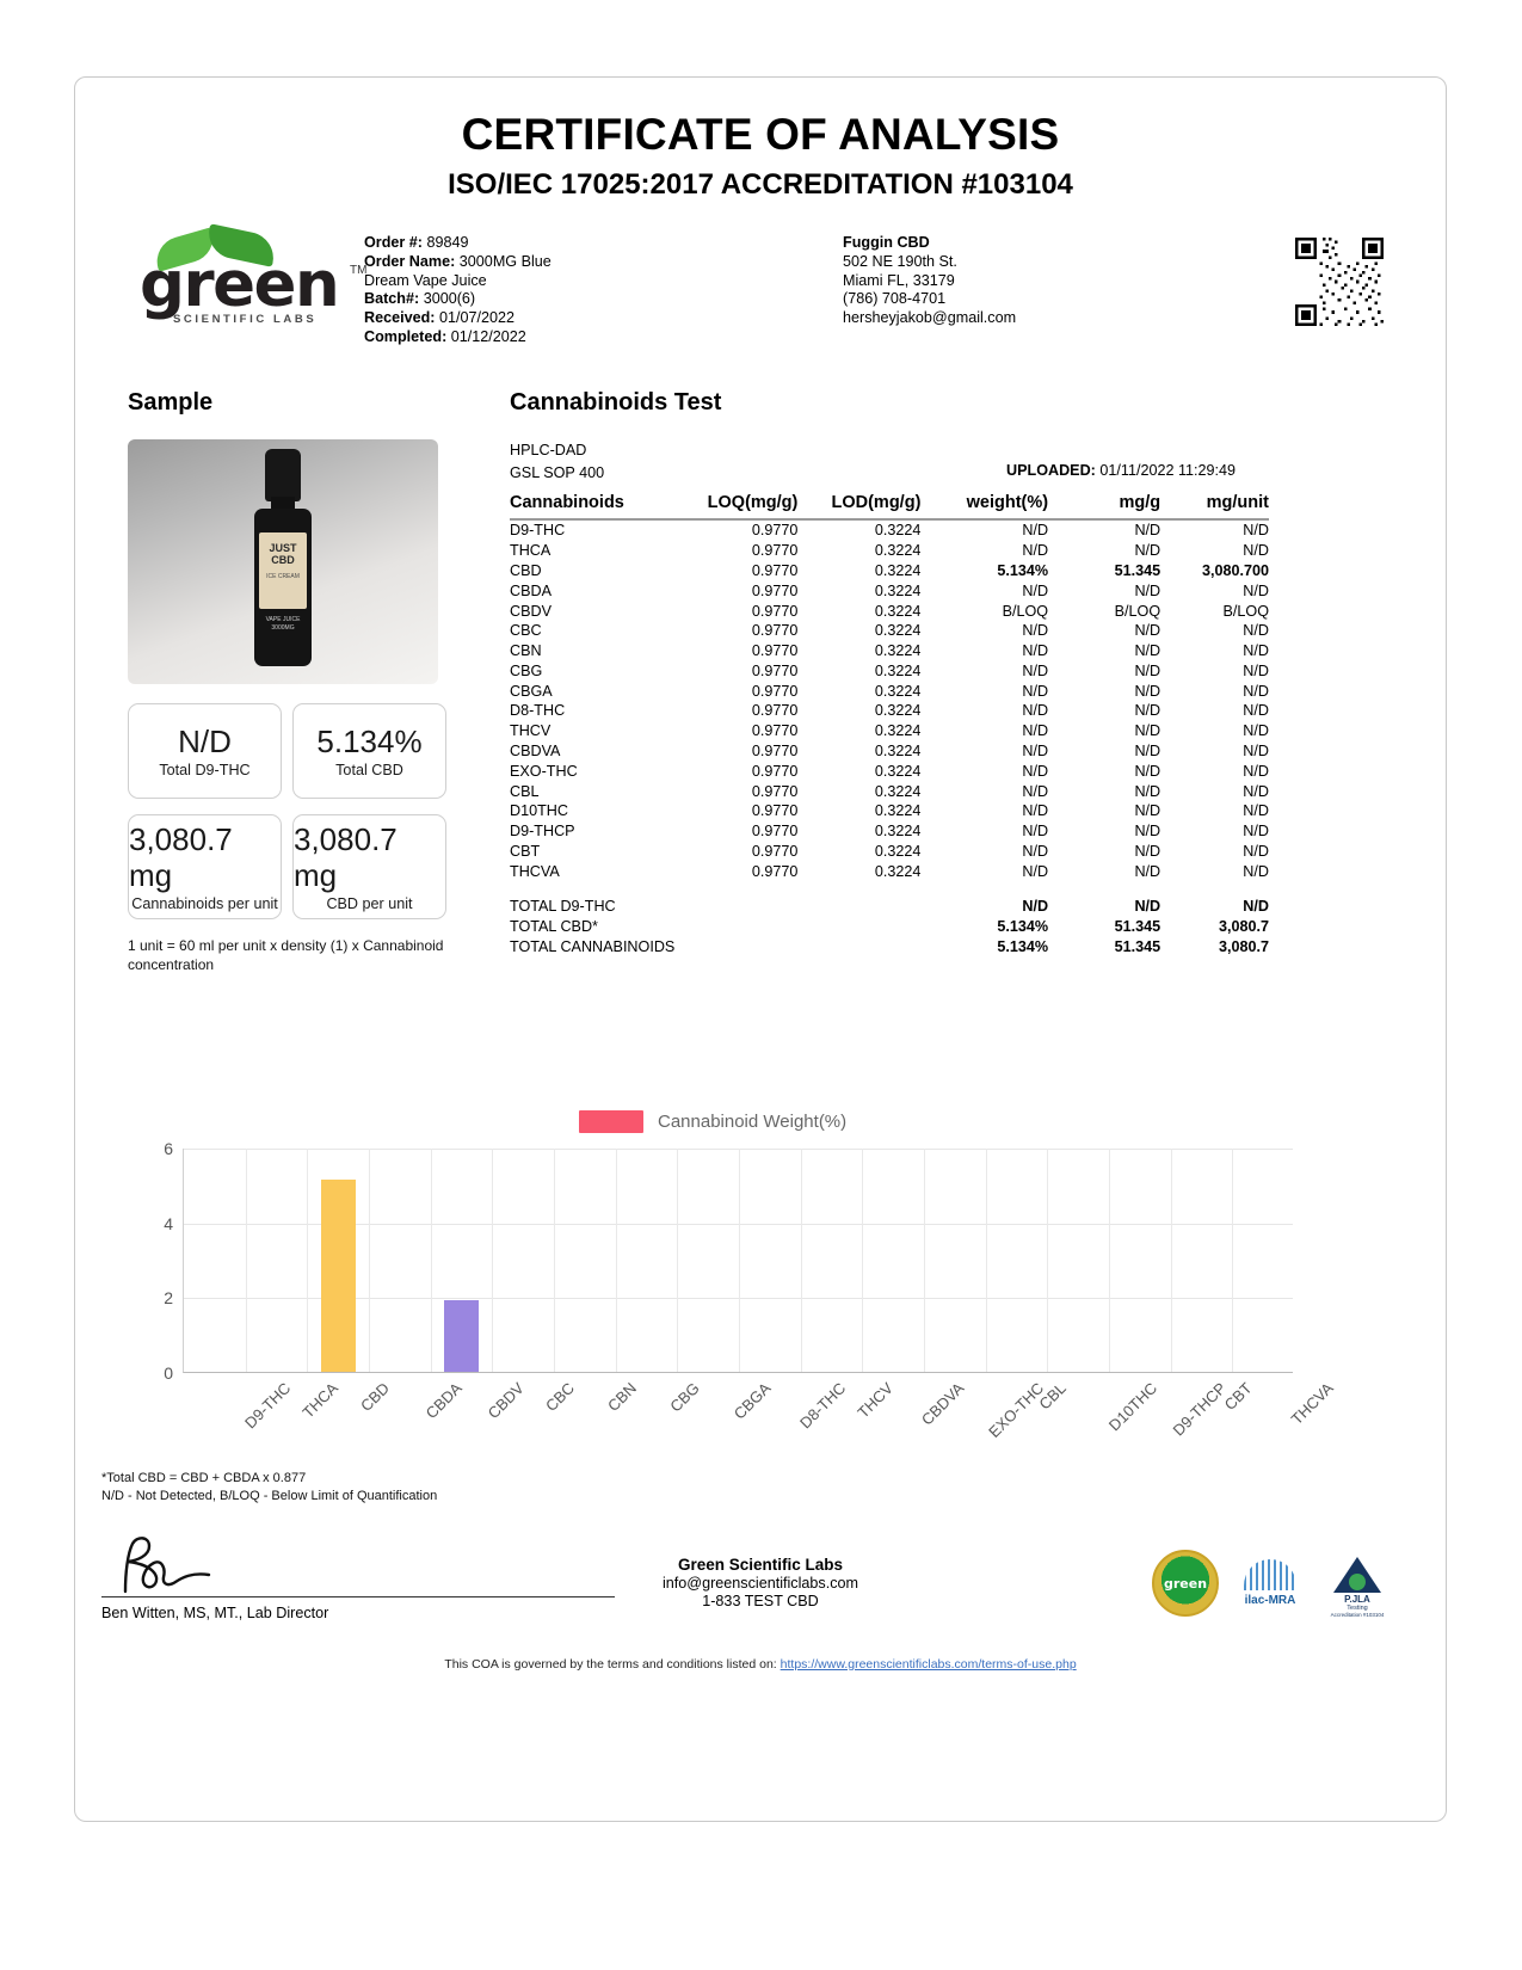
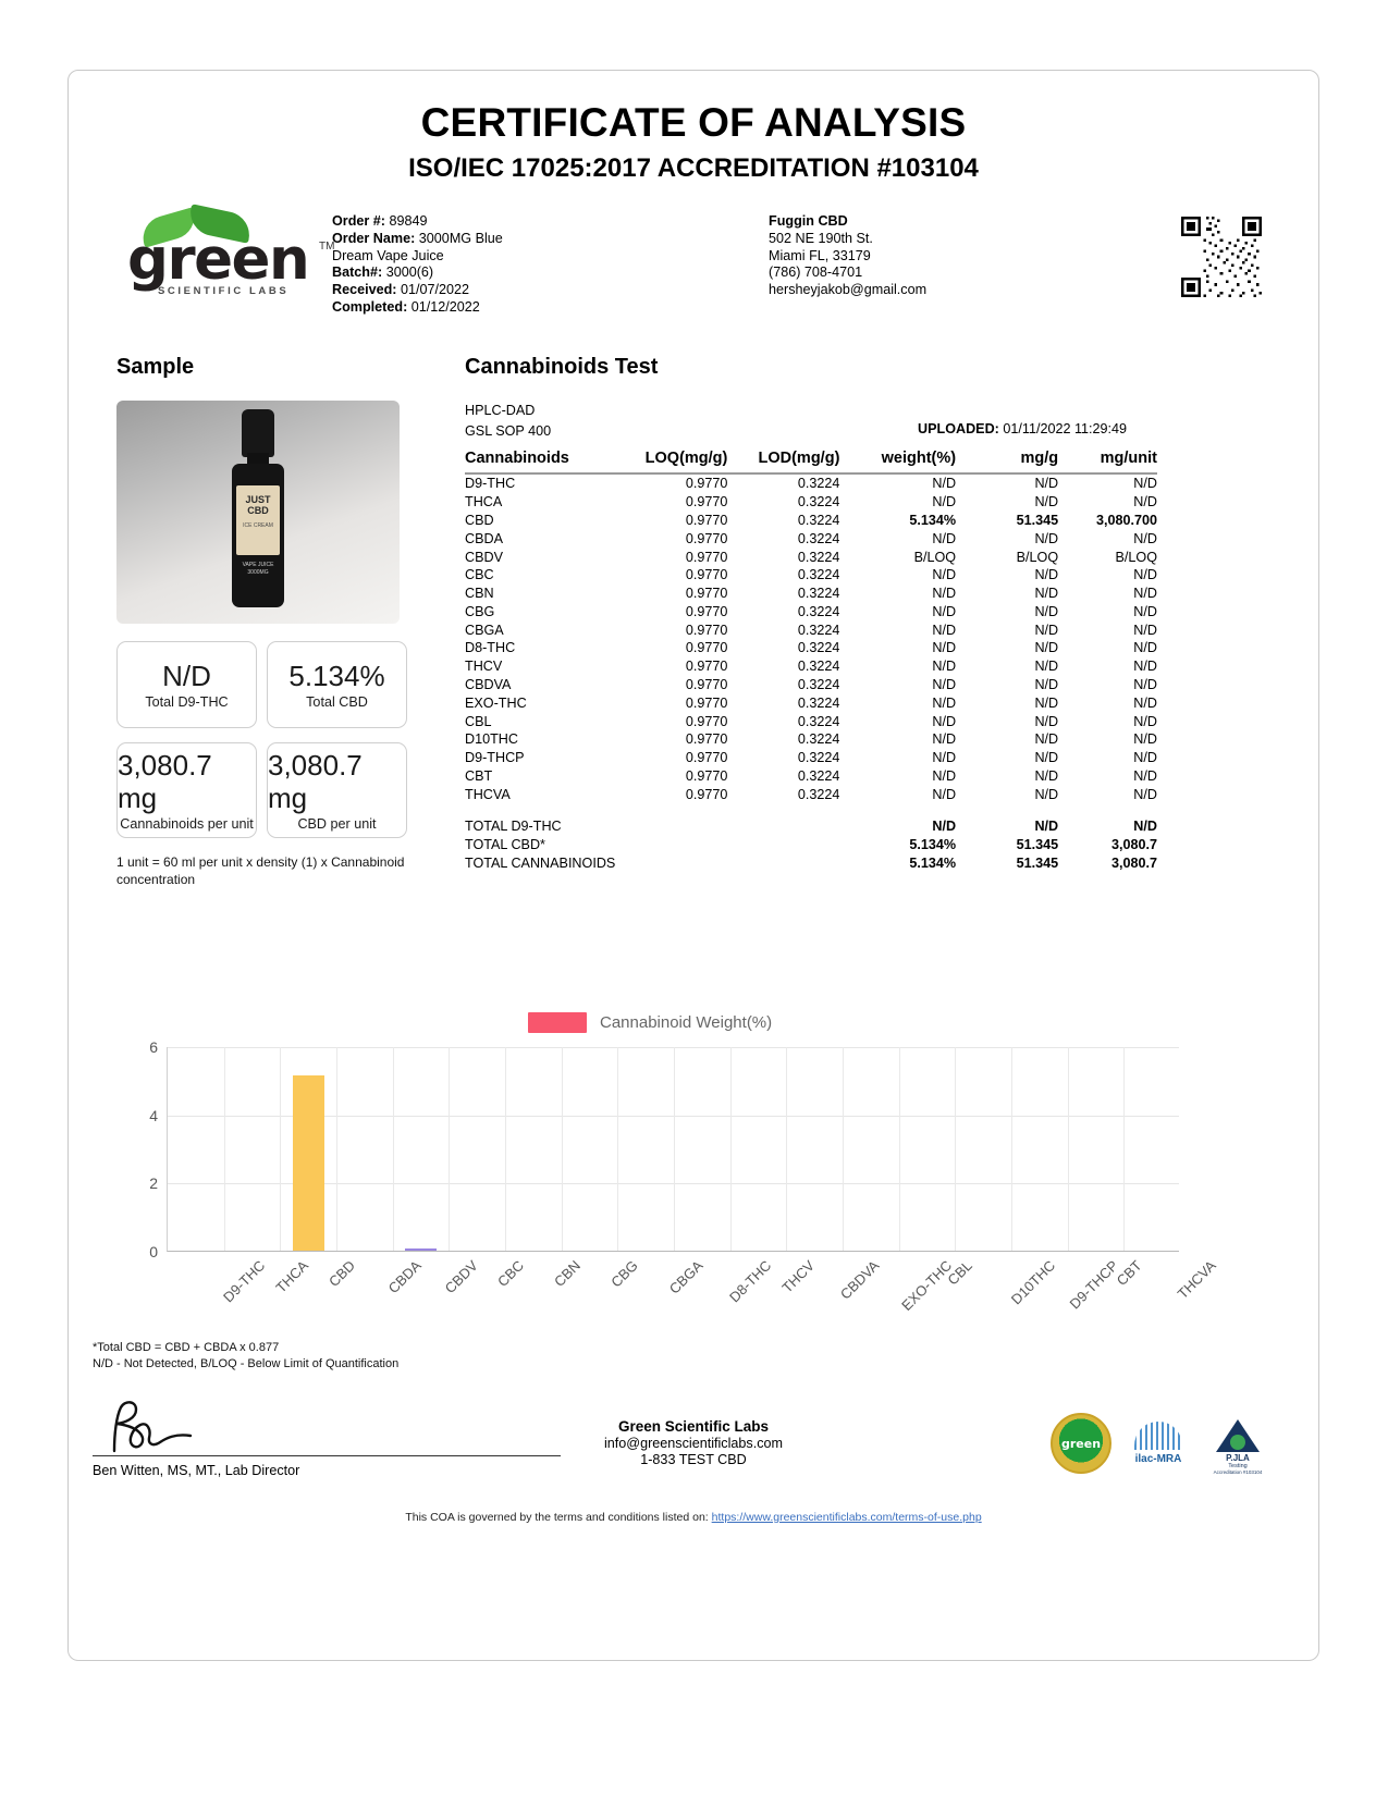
CBDV: 1.9 -> 0.1
